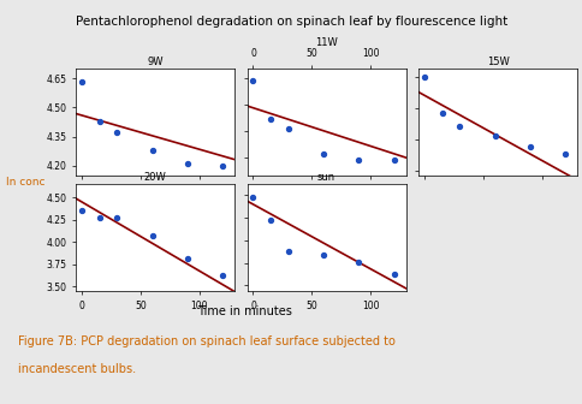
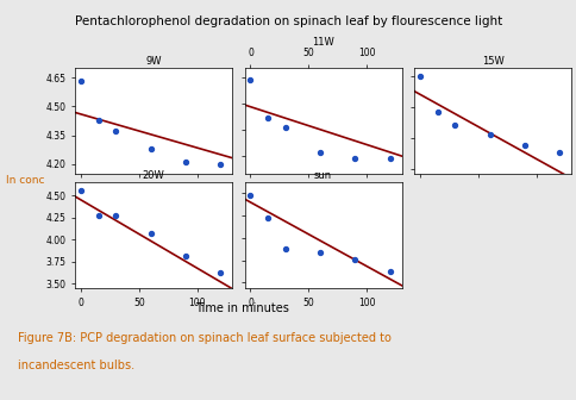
20W/0: 4.36 -> 4.55
